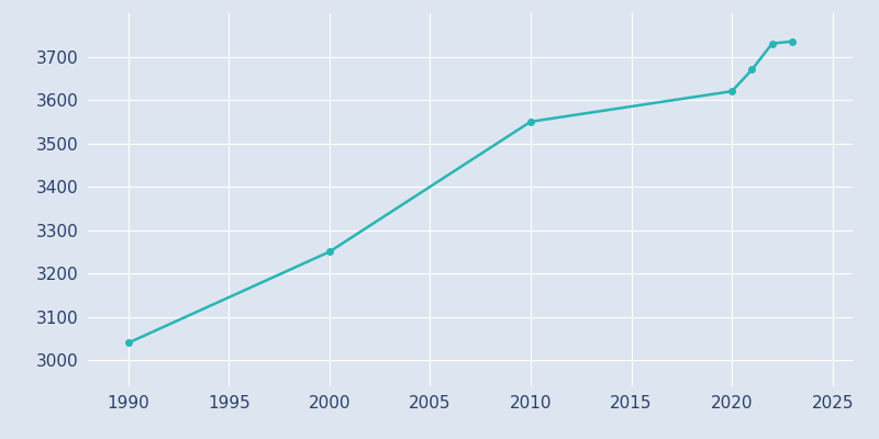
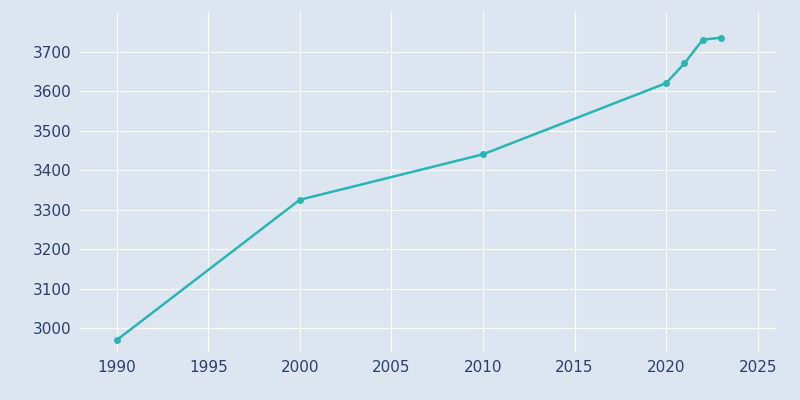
1990: 3040 -> 2970
2000: 3250 -> 3325
2010: 3550 -> 3440
